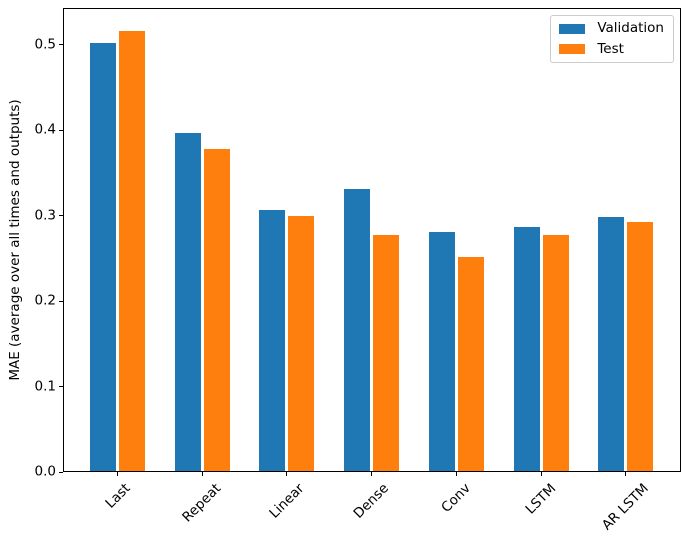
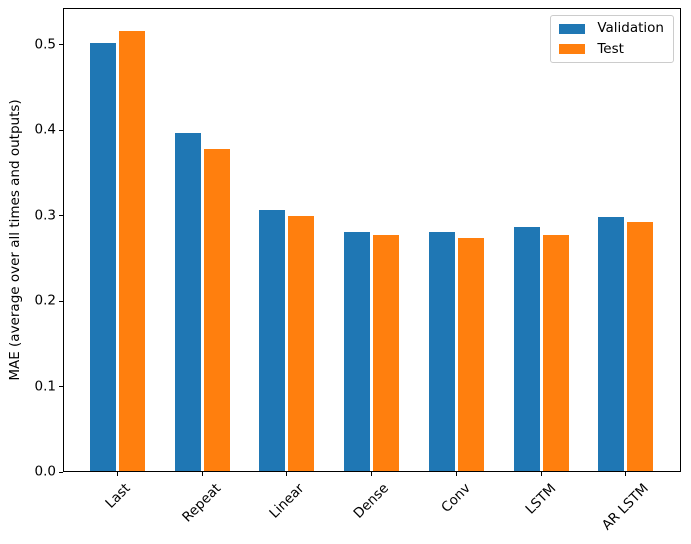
Validation/Dense: 0.33 -> 0.28
Test/Conv: 0.25 -> 0.27
